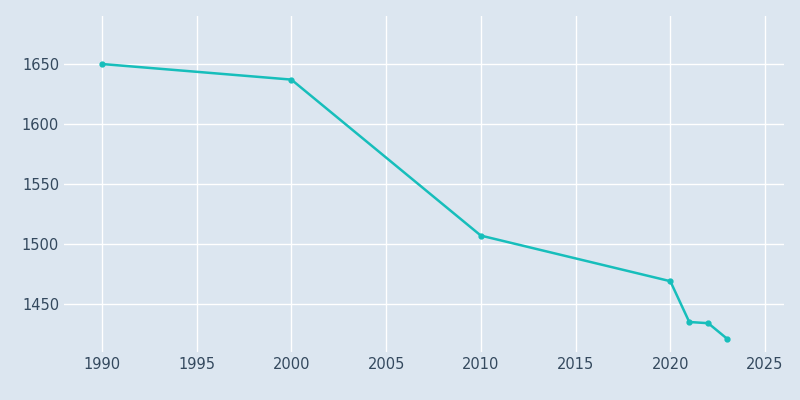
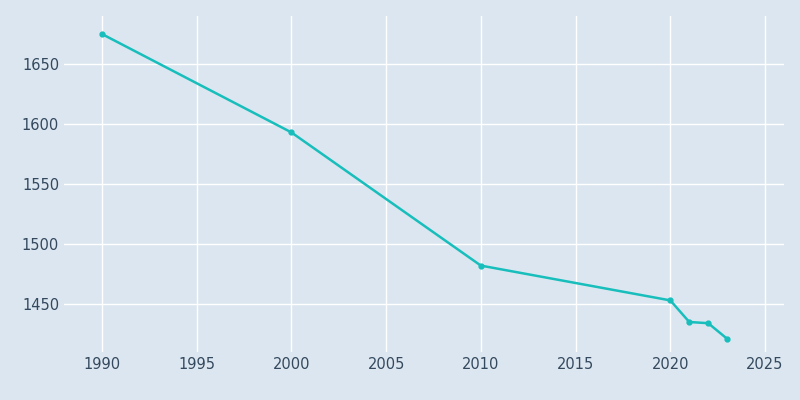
1990: 1650 -> 1675
2000: 1637 -> 1593
2010: 1507 -> 1482
2020: 1469 -> 1453
